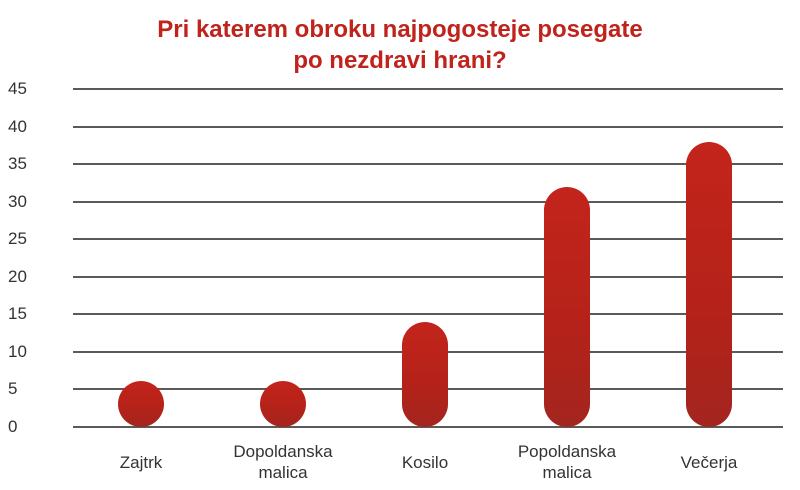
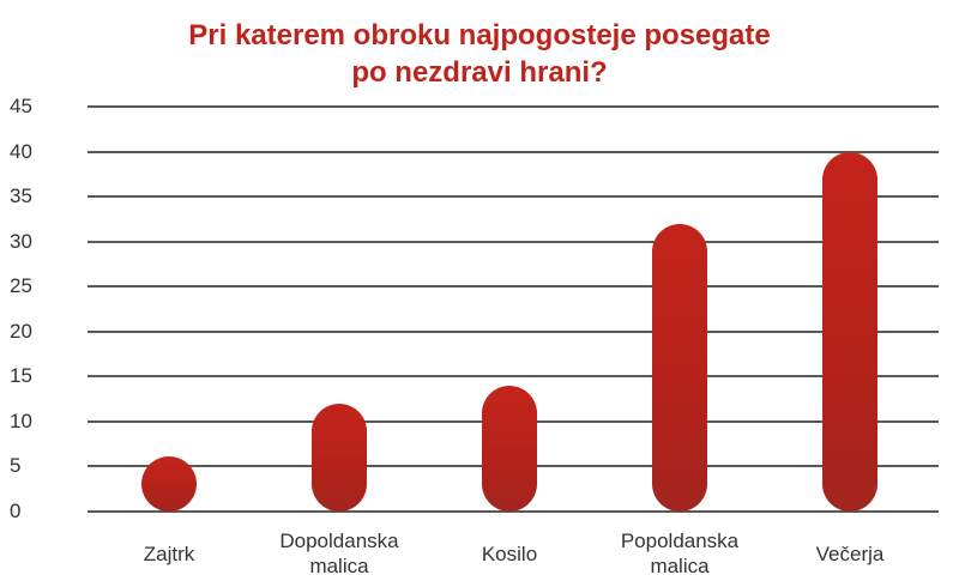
Dopoldanska malica: 5 -> 12
Večerja: 38 -> 40
